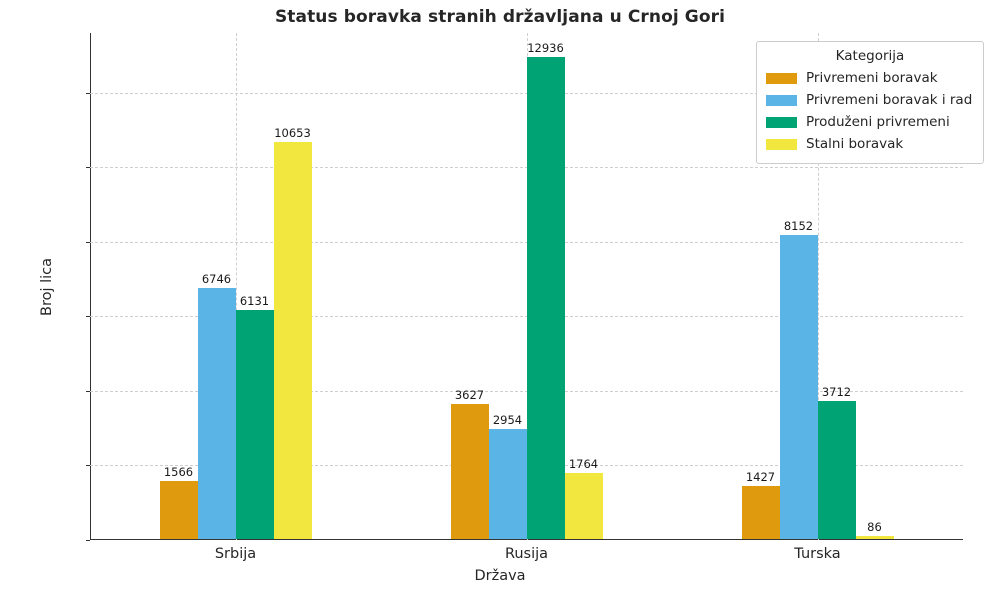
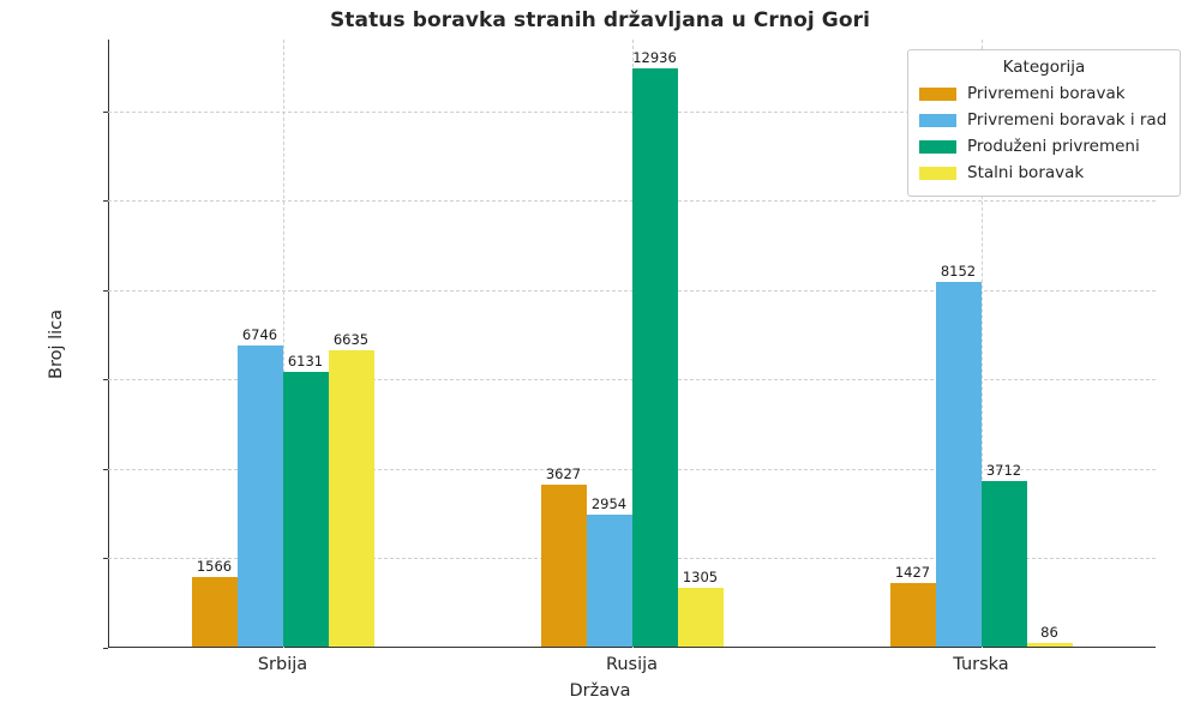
Stalni boravak/Srbija: 10653 -> 6635
Stalni boravak/Rusija: 1764 -> 1305
